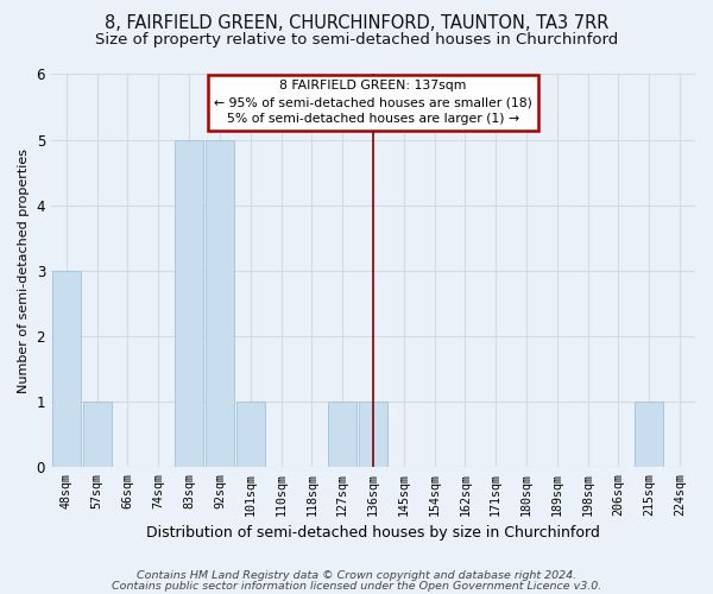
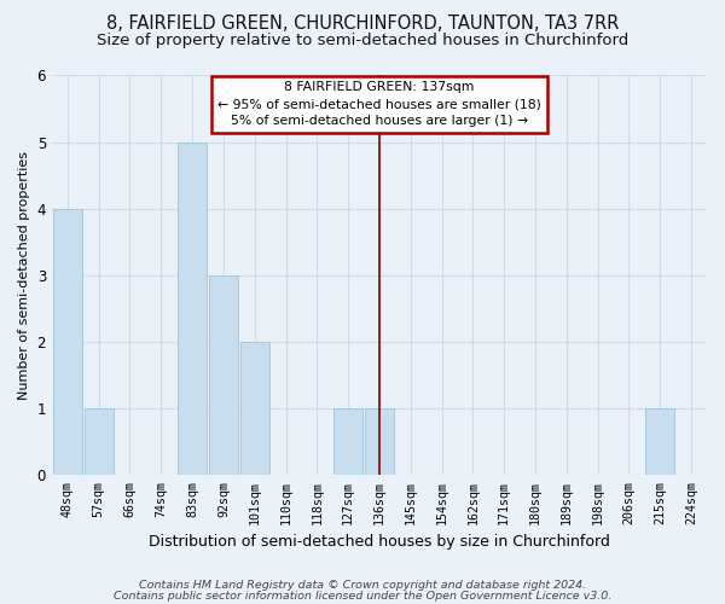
48sqm: 3 -> 4
92sqm: 5 -> 3
101sqm: 1 -> 2
